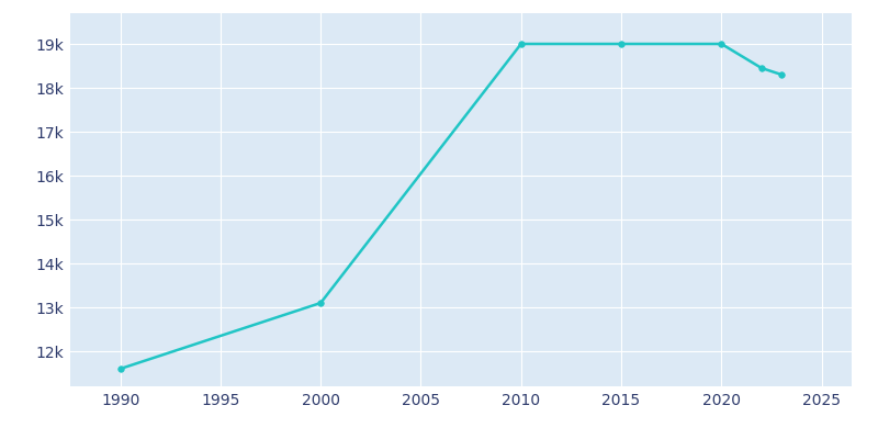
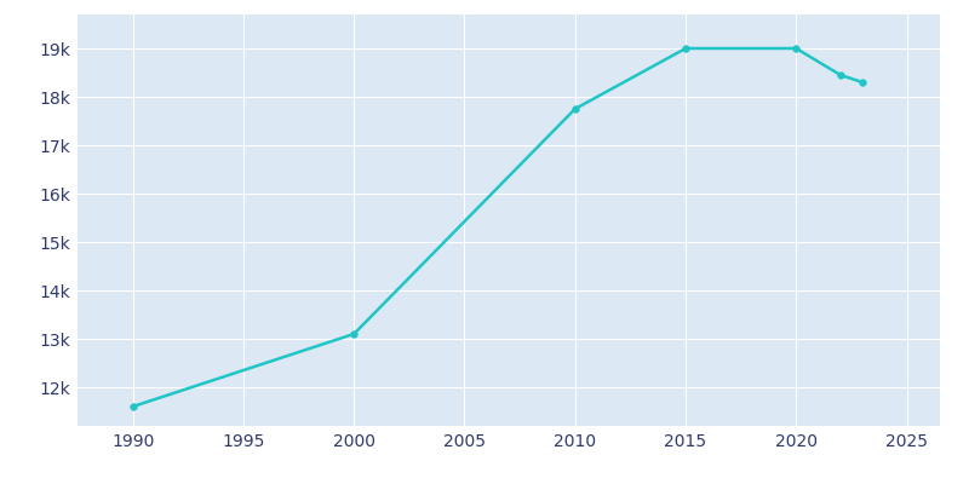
2010: 19.00k -> 17.75k
